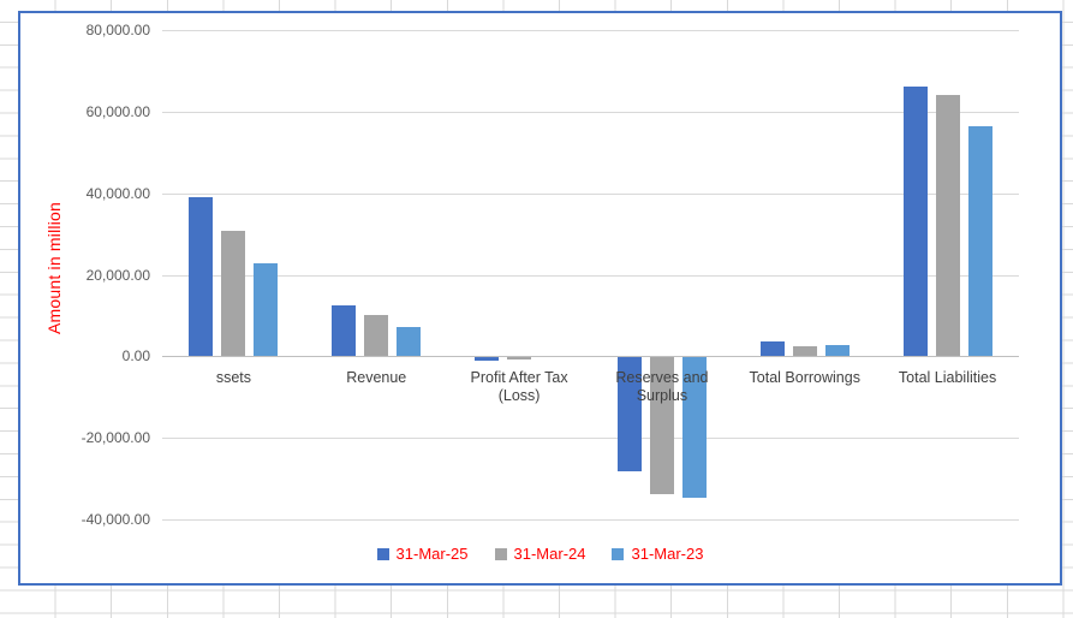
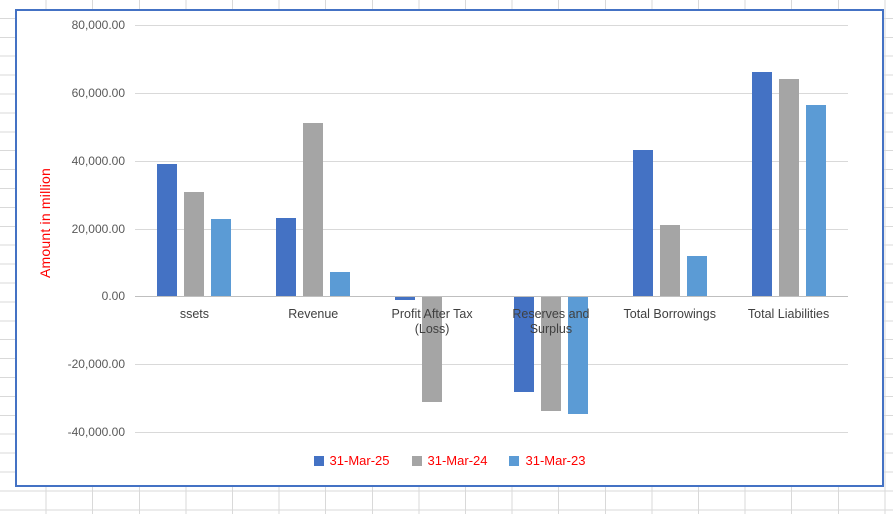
31-Mar-25/Revenue: 13000 -> 23000
31-Mar-24/Revenue: 10000 -> 51000
31-Mar-24/Profit After Tax (Loss): -1000 -> -31000
31-Mar-25/Total Borrowings: 4000 -> 43000
31-Mar-24/Total Borrowings: 3000 -> 21000
31-Mar-23/Total Borrowings: 3000 -> 12000
